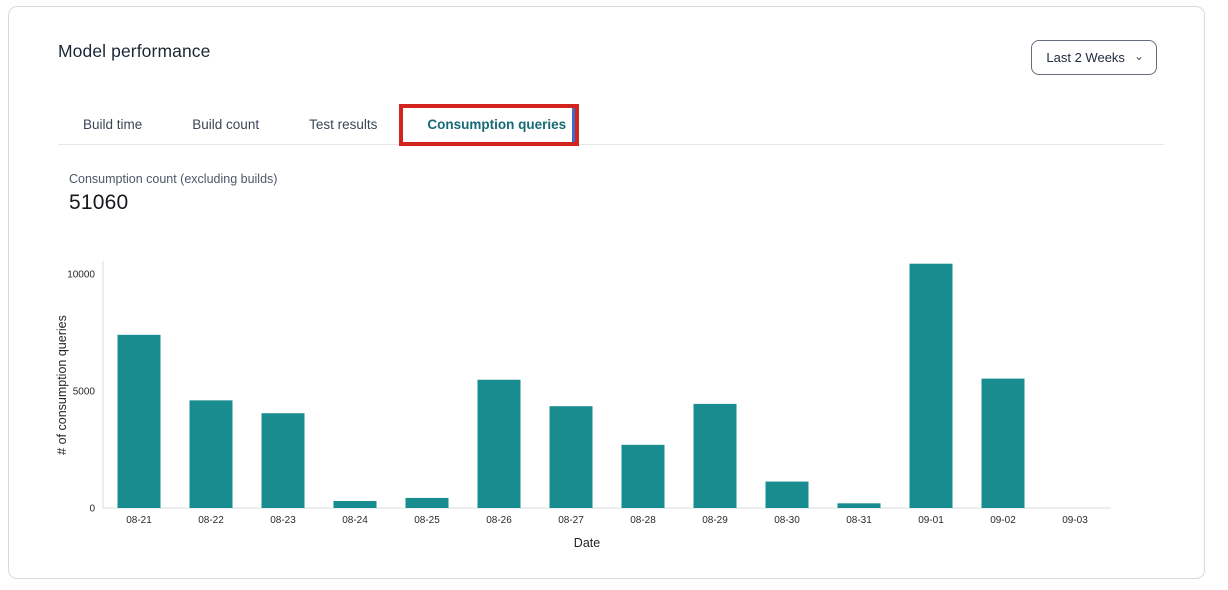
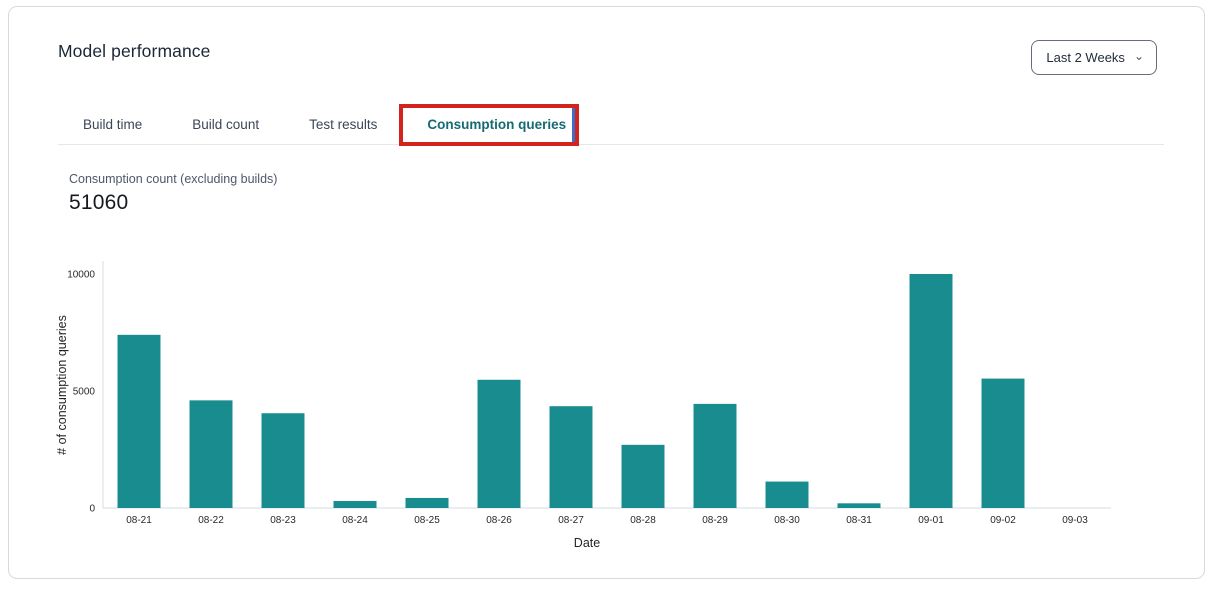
09-01: 10400 -> 10000
